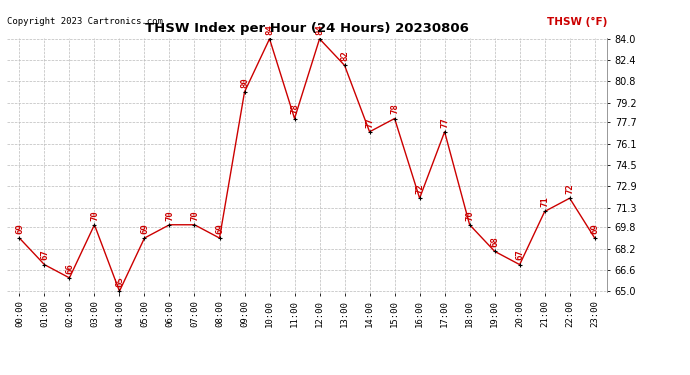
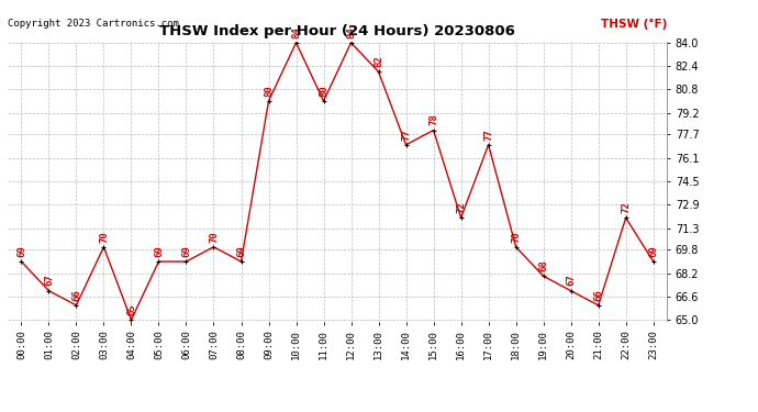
06:00: 70 -> 69
11:00: 78 -> 80
21:00: 71 -> 66
